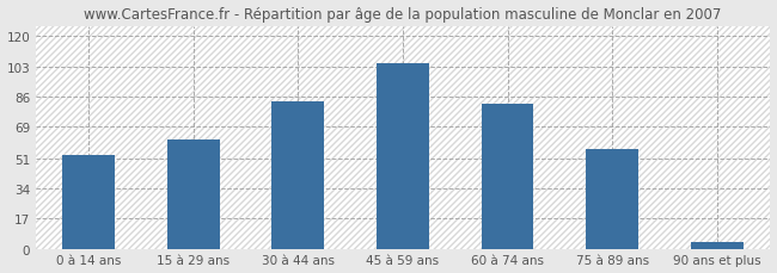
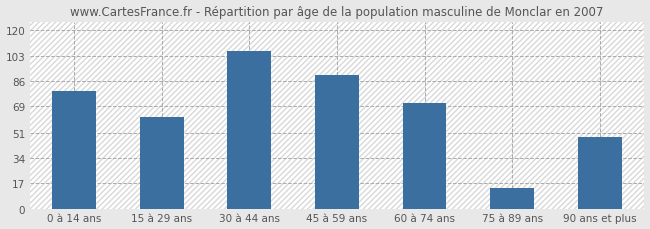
0 à 14 ans: 53 -> 79
30 à 44 ans: 83 -> 106
45 à 59 ans: 105 -> 90
60 à 74 ans: 82 -> 71
75 à 89 ans: 56 -> 14
90 ans et plus: 4 -> 48
